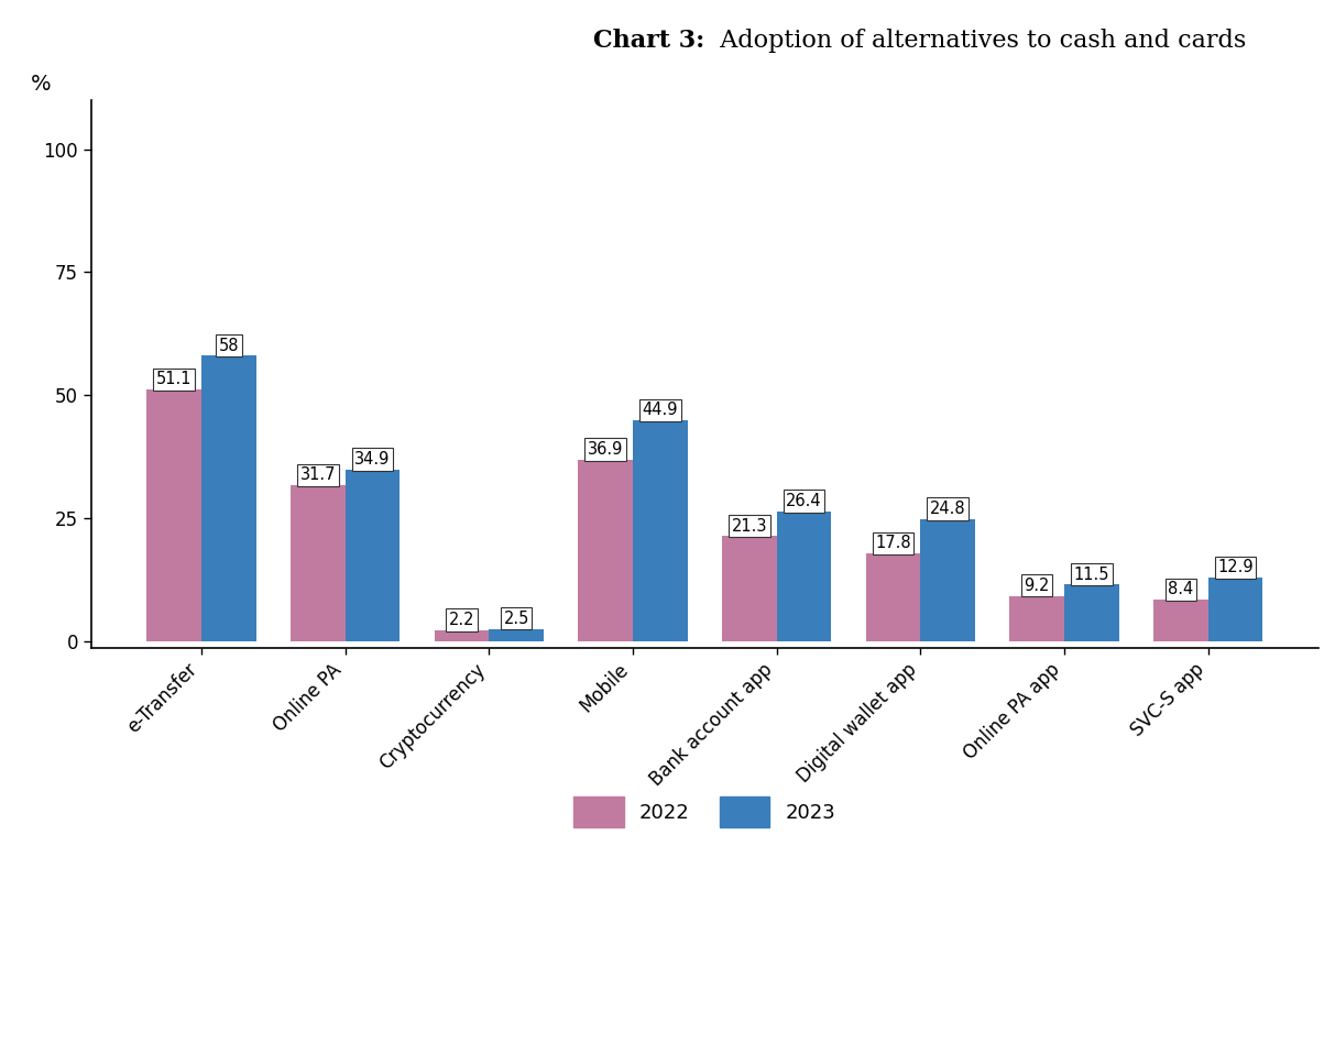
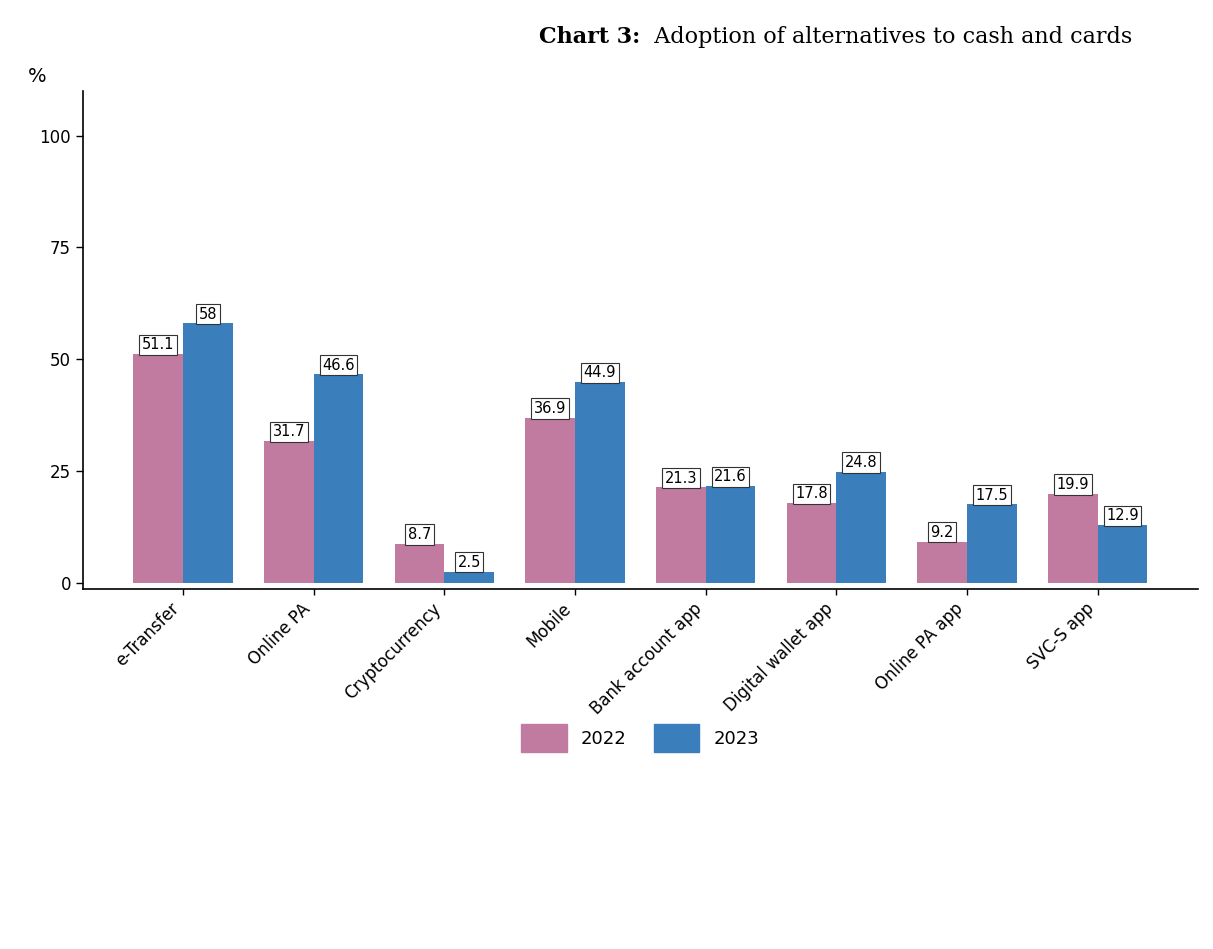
2023/Online PA: 34.9 -> 46.6
2022/Cryptocurrency: 2.2 -> 8.7
2023/Bank account app: 26.4 -> 21.6
2023/Online PA app: 11.5 -> 17.5
2022/SVC-S app: 8.4 -> 19.9
